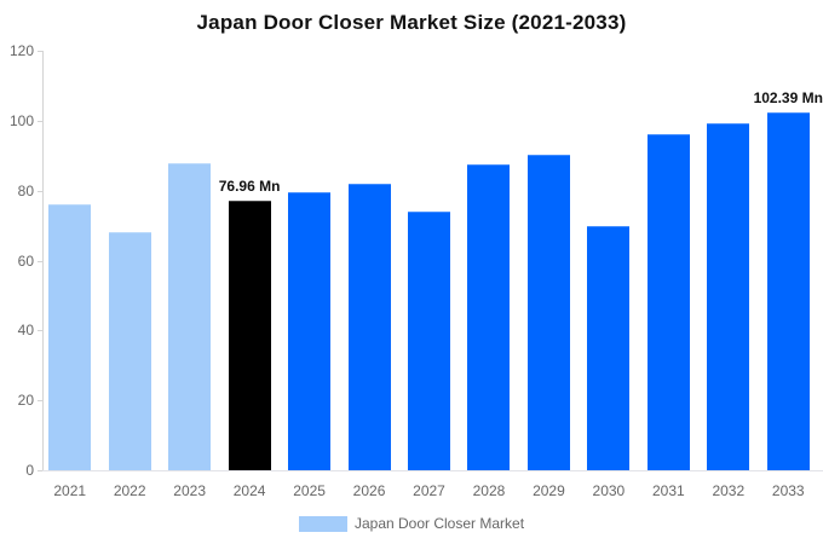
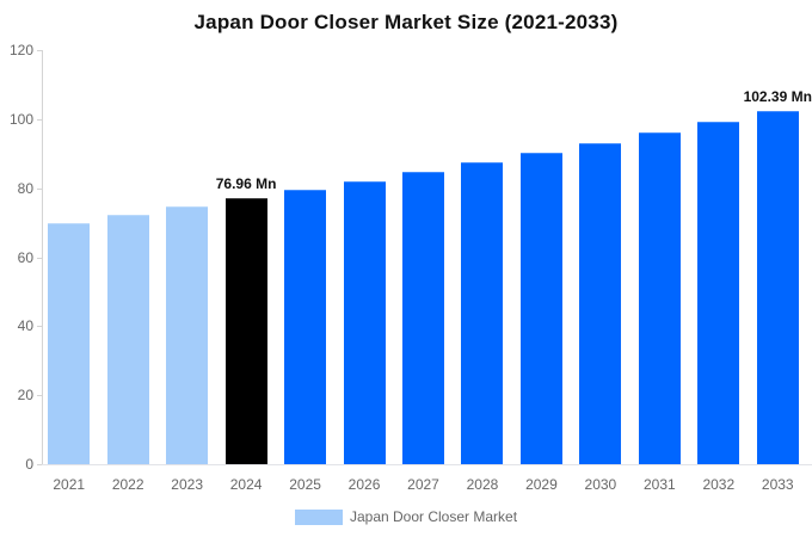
2021: 76 -> 70
2022: 68 -> 72
2023: 88 -> 75
2027: 74 -> 85
2030: 70 -> 93
